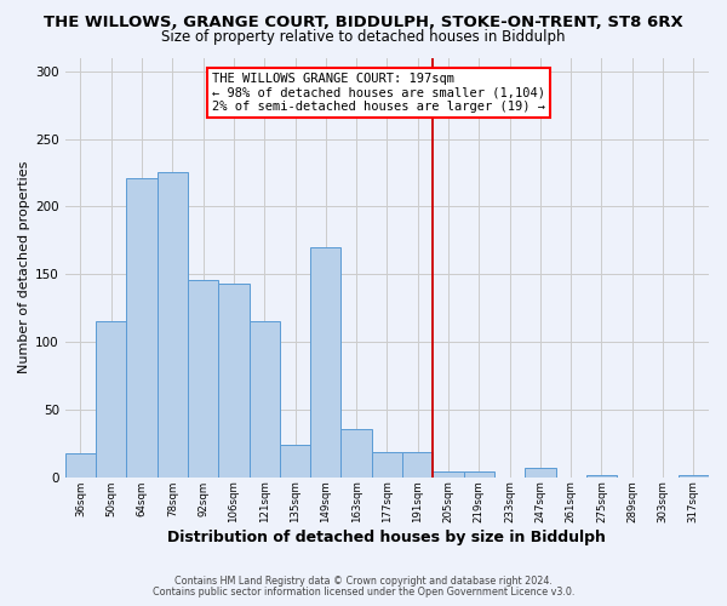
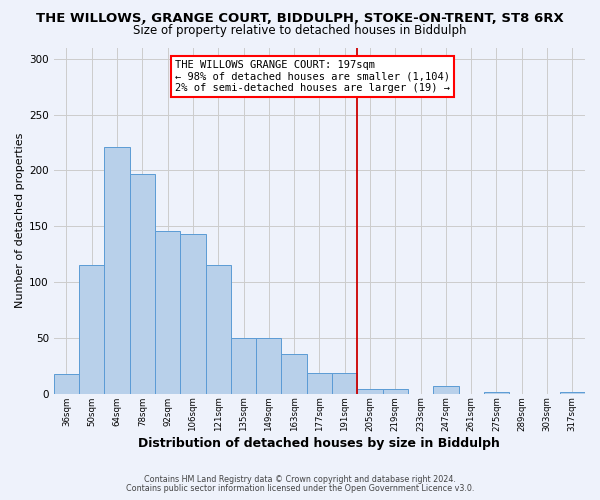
78sqm: 225 -> 197
135sqm: 24 -> 50
149sqm: 170 -> 50
